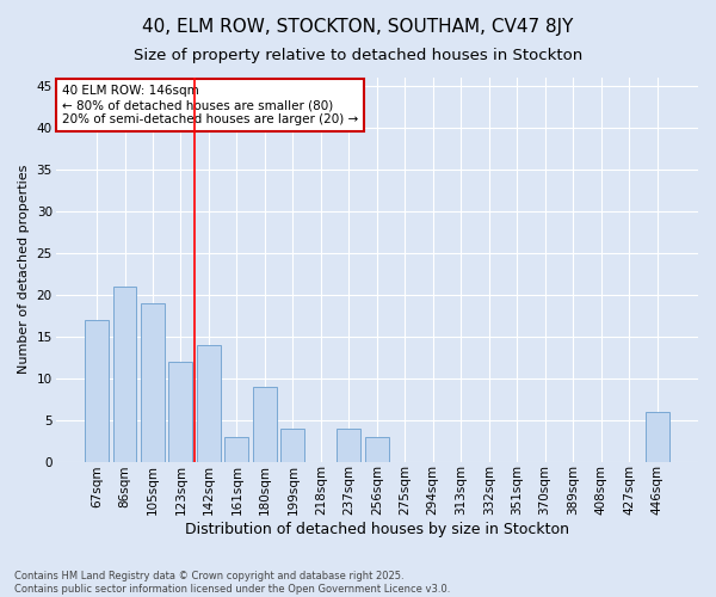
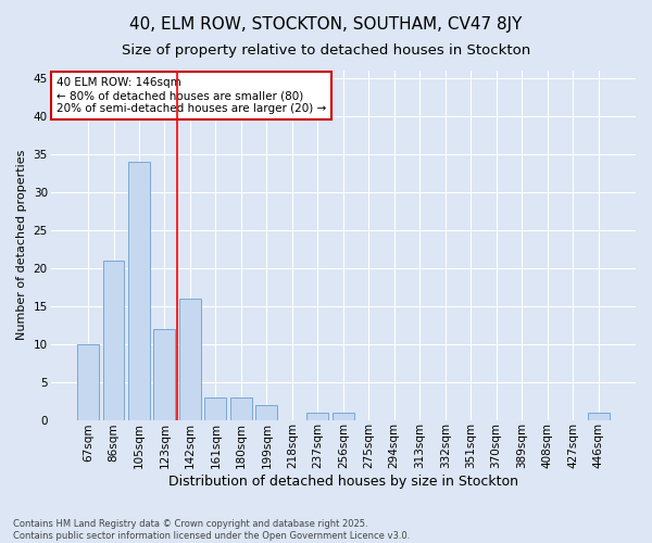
67sqm: 17 -> 10
105sqm: 19 -> 34
142sqm: 14 -> 16
180sqm: 9 -> 3
199sqm: 4 -> 2
237sqm: 4 -> 1
256sqm: 3 -> 1
446sqm: 6 -> 1
